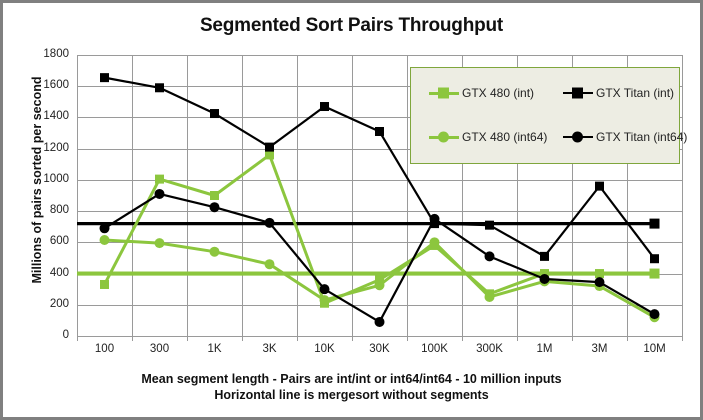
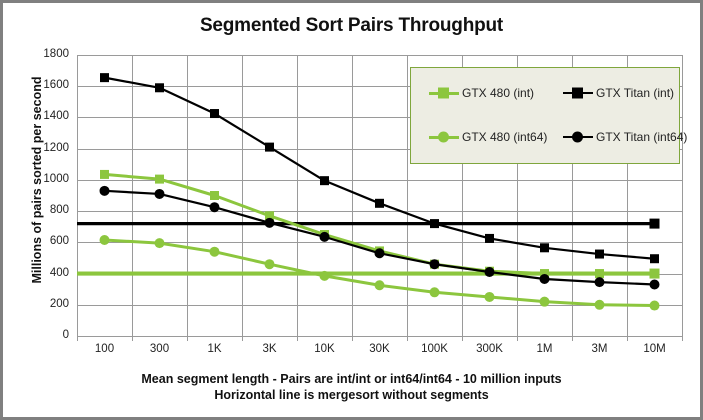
GTX 480 (int)/100: 330 -> 1040
GTX Titan (int64)/100: 690 -> 930
GTX 480 (int)/3K: 1160 -> 770
GTX 480 (int)/10K: 210 -> 650
GTX Titan (int)/10K: 1470 -> 1000
GTX 480 (int64)/10K: 230 -> 380
GTX Titan (int64)/10K: 300 -> 640
GTX 480 (int)/30K: 360 -> 540
GTX Titan (int)/30K: 1310 -> 850
GTX Titan (int64)/30K: 90 -> 530
GTX 480 (int)/100K: 580 -> 460
GTX 480 (int64)/100K: 600 -> 280
GTX Titan (int64)/100K: 750 -> 460
GTX 480 (int)/300K: 270 -> 420
GTX Titan (int)/300K: 710 -> 620
GTX Titan (int64)/300K: 510 -> 410
GTX Titan (int)/1M: 510 -> 560
GTX 480 (int64)/1M: 350 -> 220
GTX Titan (int)/3M: 960 -> 520
GTX 480 (int64)/3M: 320 -> 200
GTX 480 (int64)/10M: 120 -> 200
GTX Titan (int64)/10M: 140 -> 330
